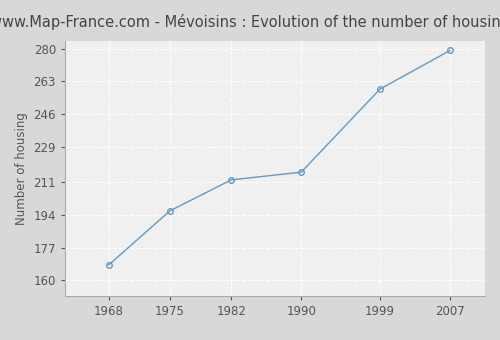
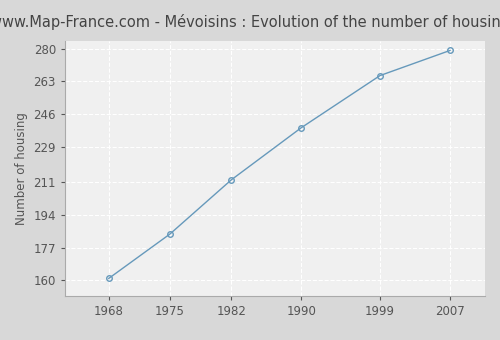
1968: 168 -> 161
1975: 196 -> 184
1990: 216 -> 239
1999: 259 -> 266
